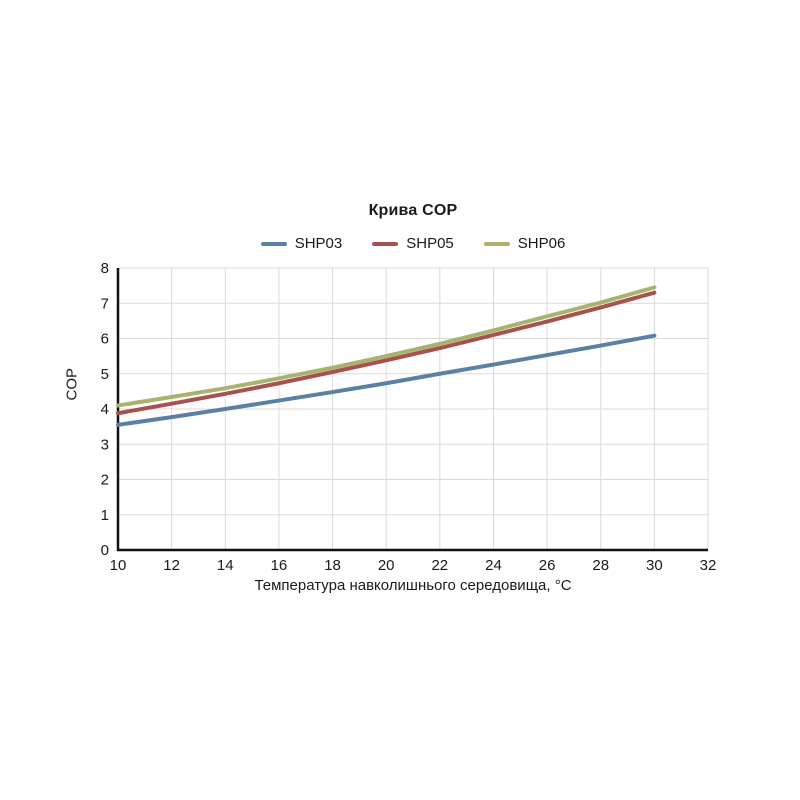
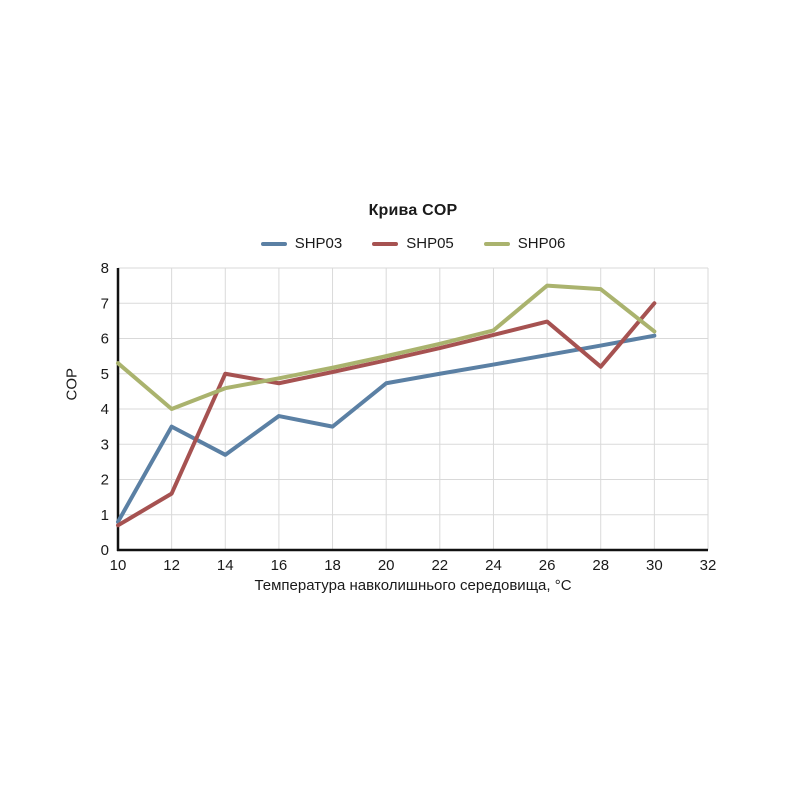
SHP03/10: 3.5 -> 0.8
SHP05/10: 3.9 -> 0.7
SHP06/10: 4.1 -> 5.3
SHP03/12: 3.8 -> 3.5
SHP05/12: 4.2 -> 1.6
SHP06/12: 4.3 -> 4.0
SHP03/14: 4.0 -> 2.7
SHP05/14: 4.4 -> 5.0
SHP03/16: 4.2 -> 3.8
SHP03/18: 4.5 -> 3.5
SHP06/26: 6.6 -> 7.5
SHP05/28: 6.9 -> 5.2
SHP06/28: 7.0 -> 7.4
SHP05/30: 7.3 -> 7.0
SHP06/30: 7.5 -> 6.2
